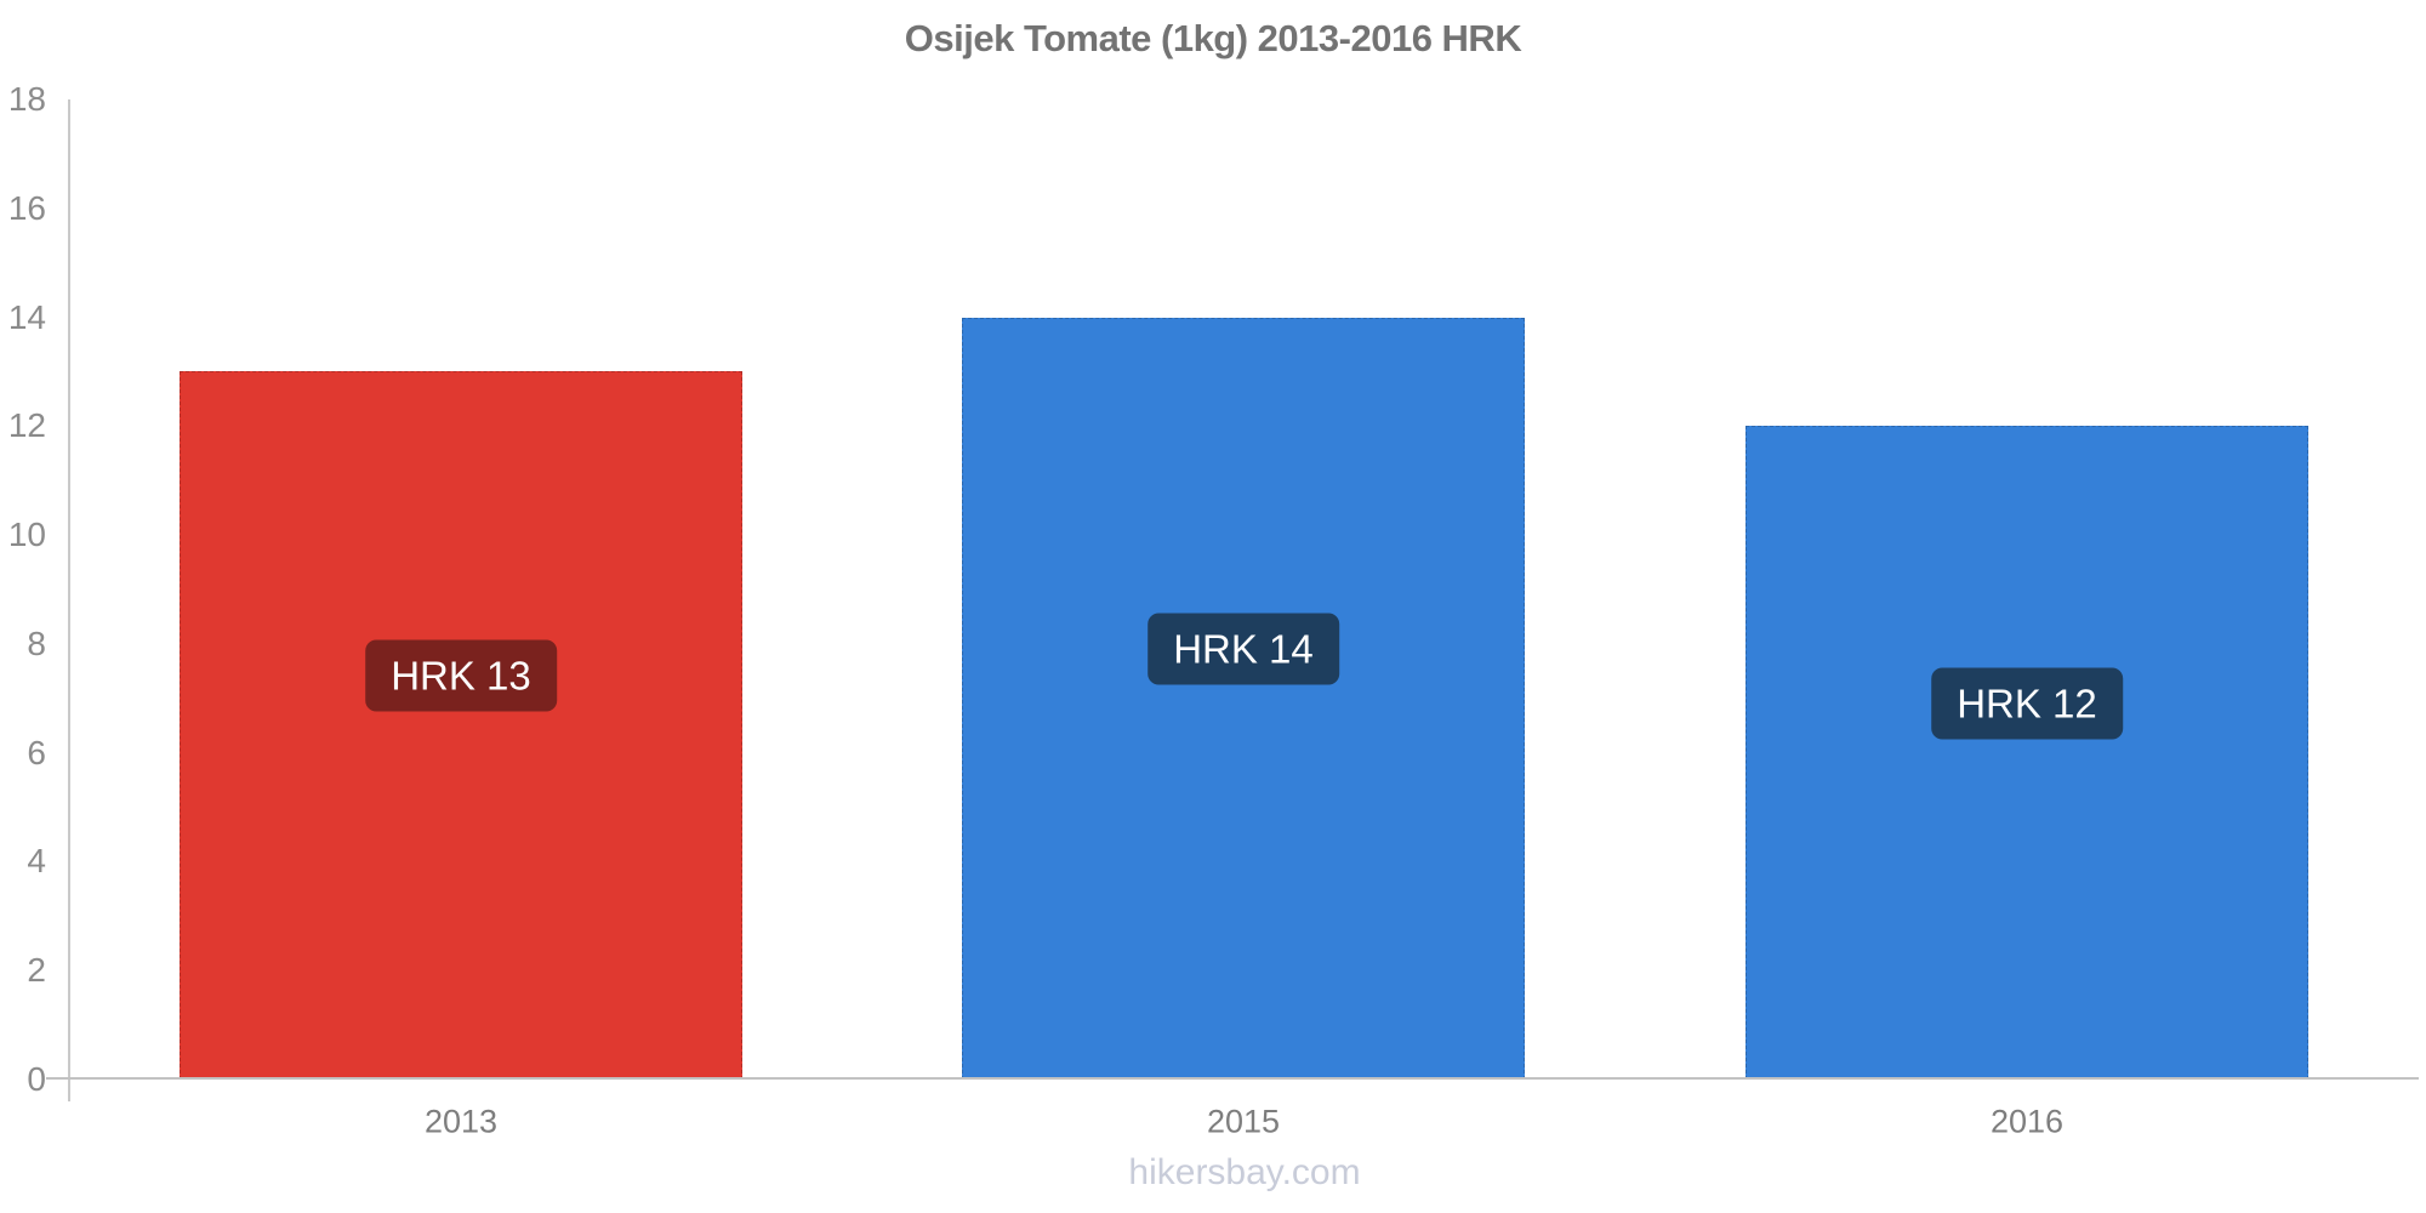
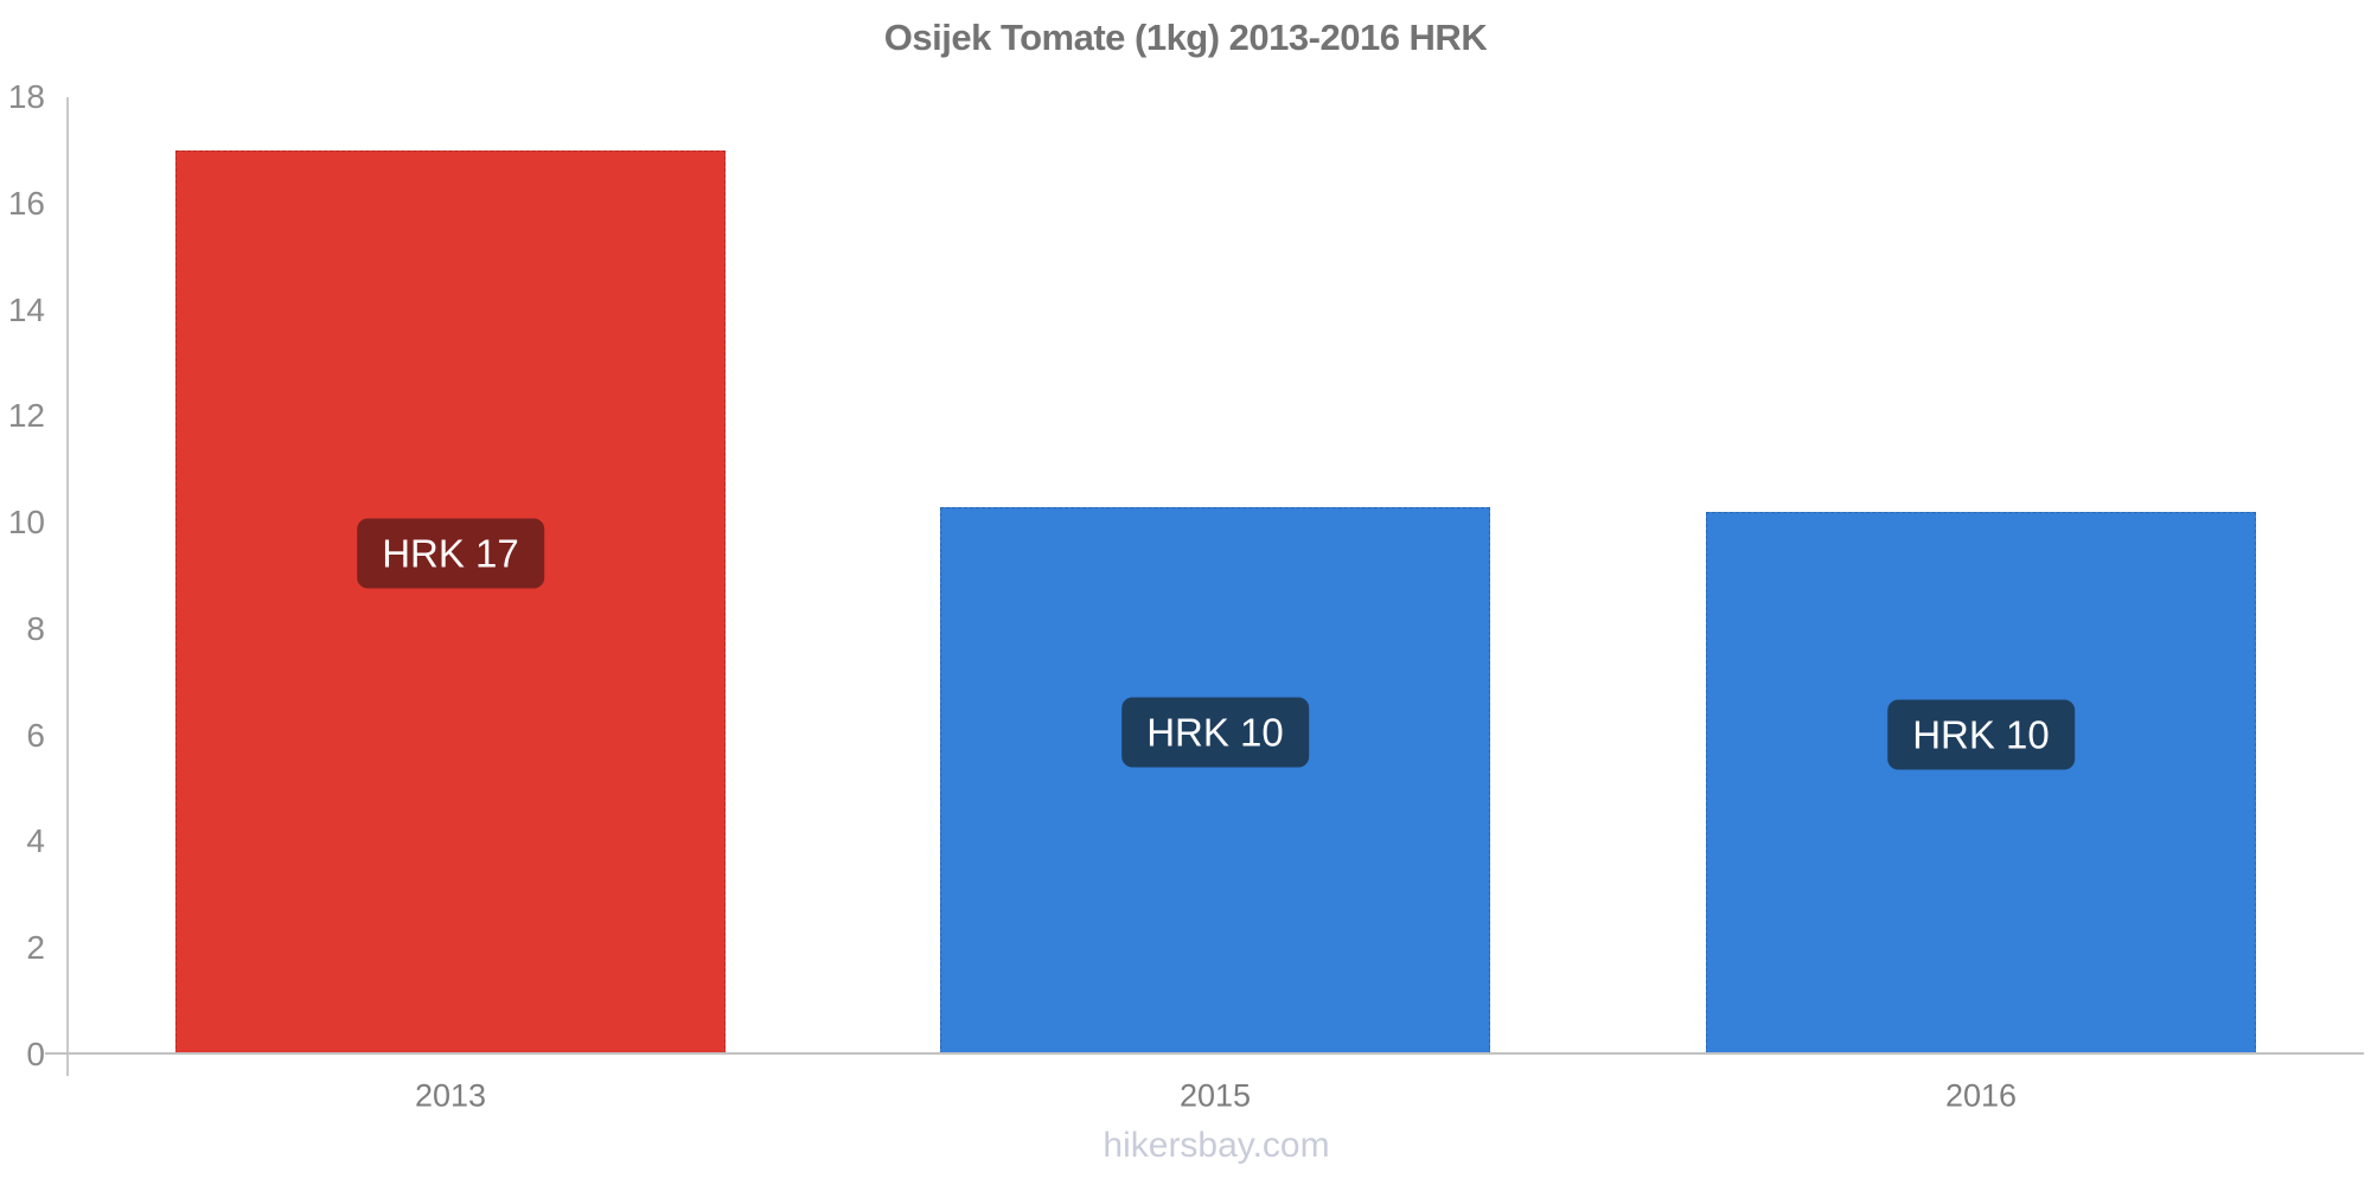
2013: 13 -> 17
2015: 14 -> 10
2016: 12 -> 10
